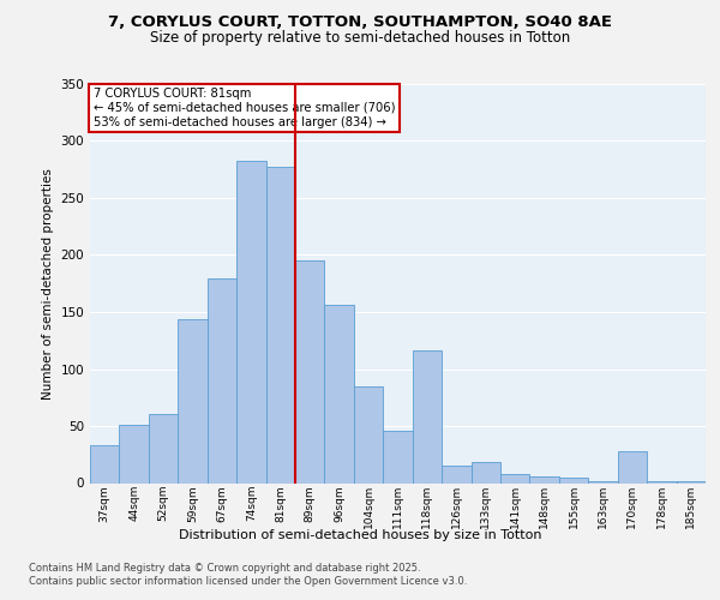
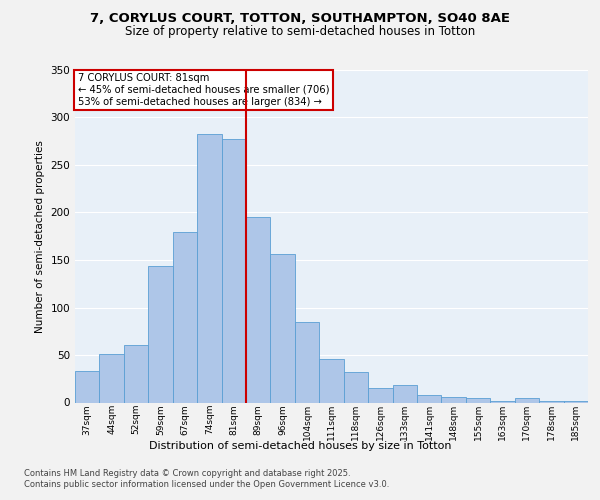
118sqm: 116 -> 32
170sqm: 28 -> 5
